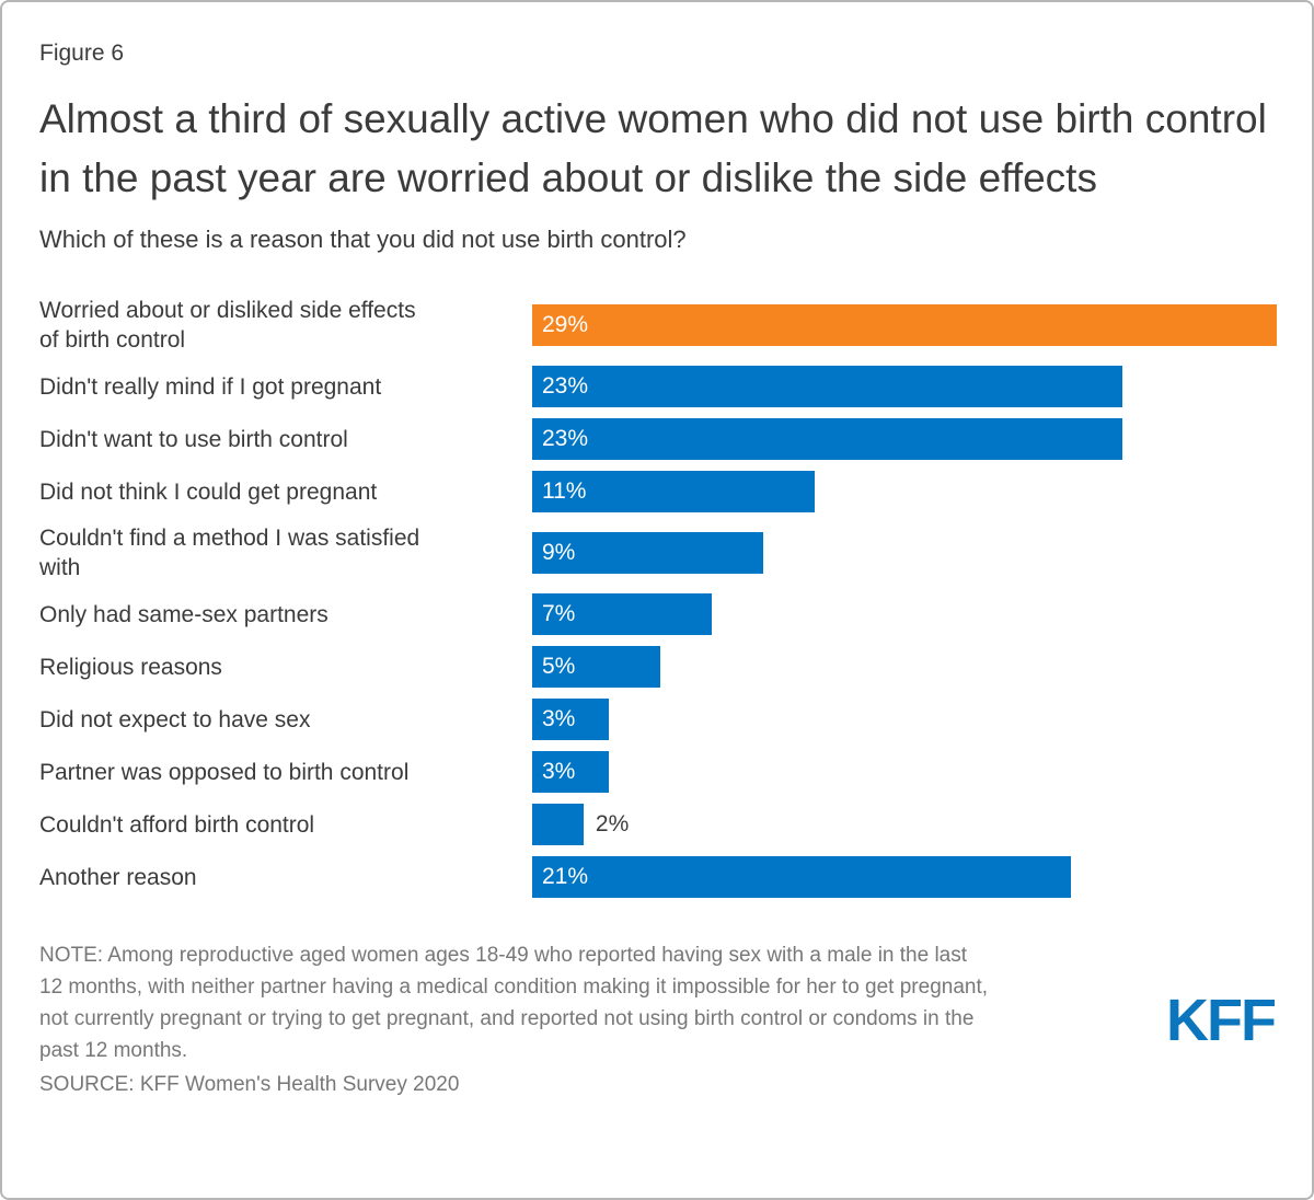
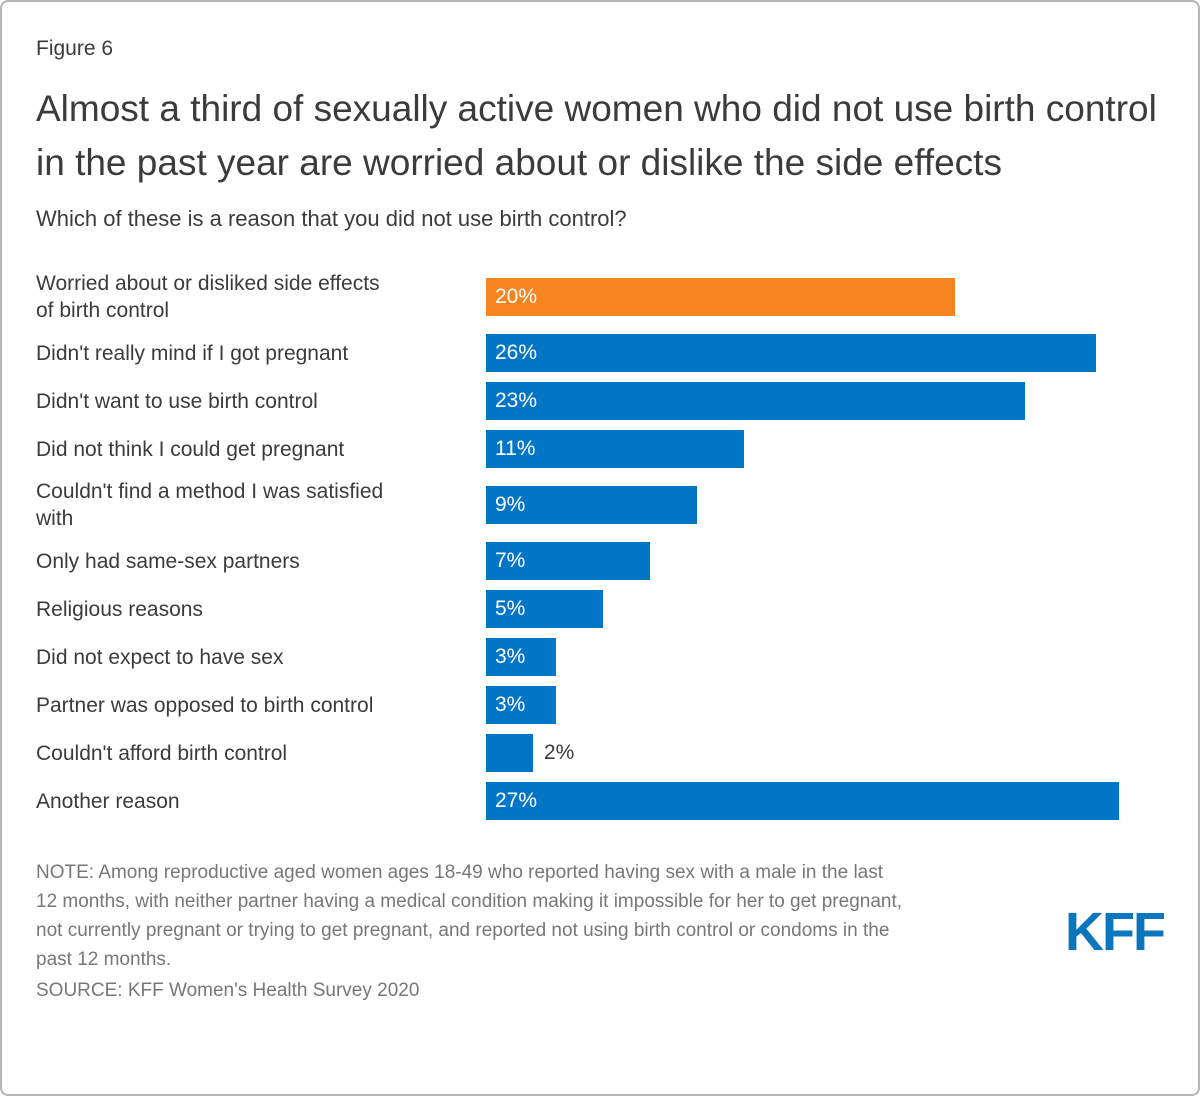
Worried about or disliked side effects of birth control: 29% -> 20%
Didn't really mind if I got pregnant: 23% -> 26%
Another reason: 21% -> 27%
